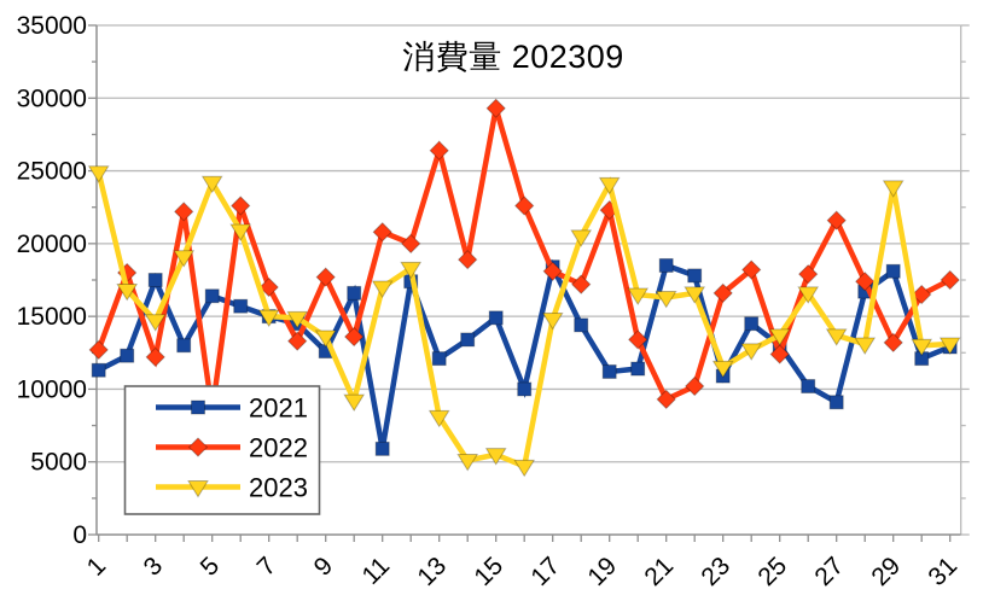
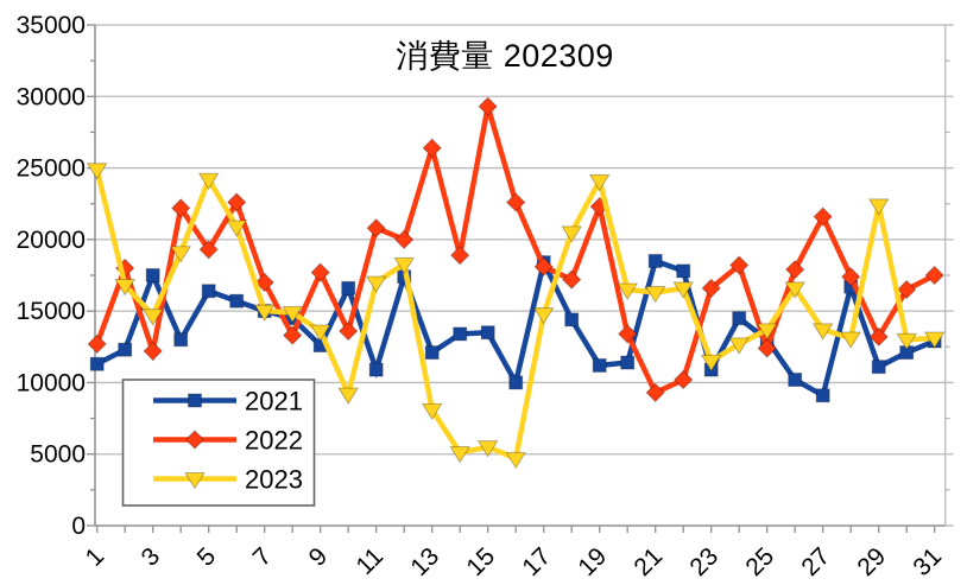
2022/5: 8500 -> 19300
2021/11: 5900 -> 10900
2021/15: 14900 -> 13500
2021/29: 18100 -> 11100
2023/29: 23900 -> 22400
